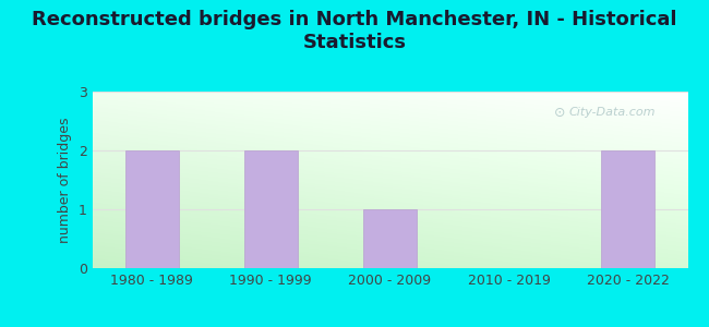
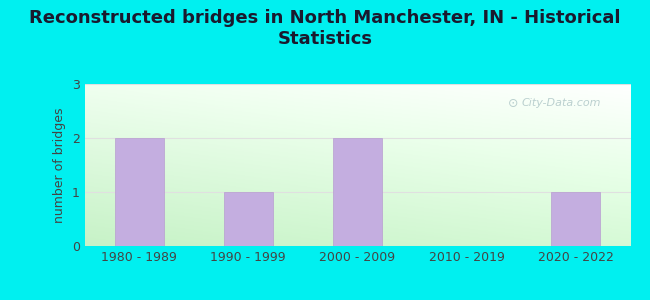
1990 - 1999: 2 -> 1
2000 - 2009: 1 -> 2
2020 - 2022: 2 -> 1
